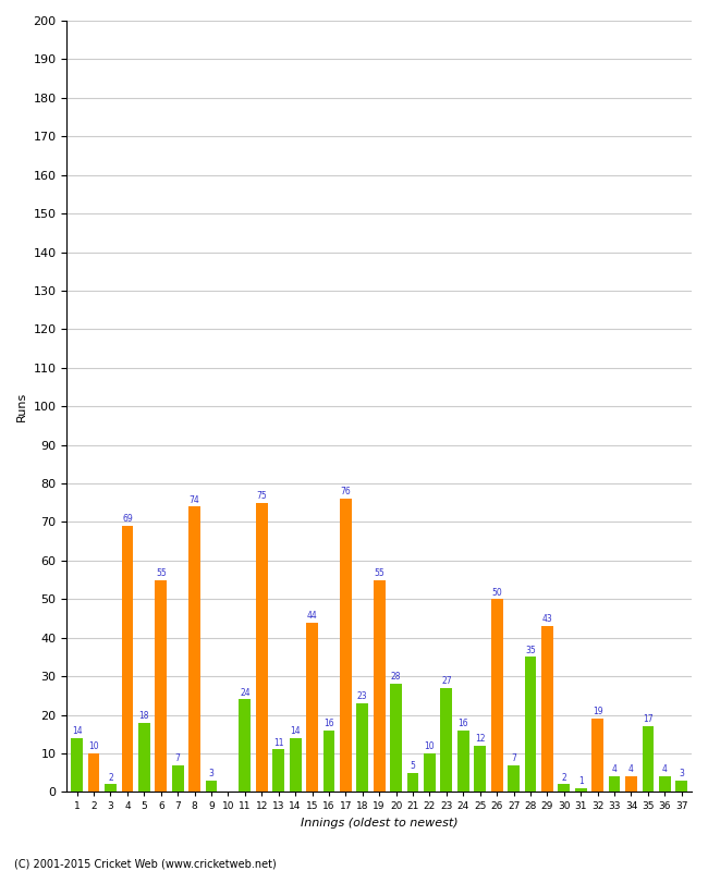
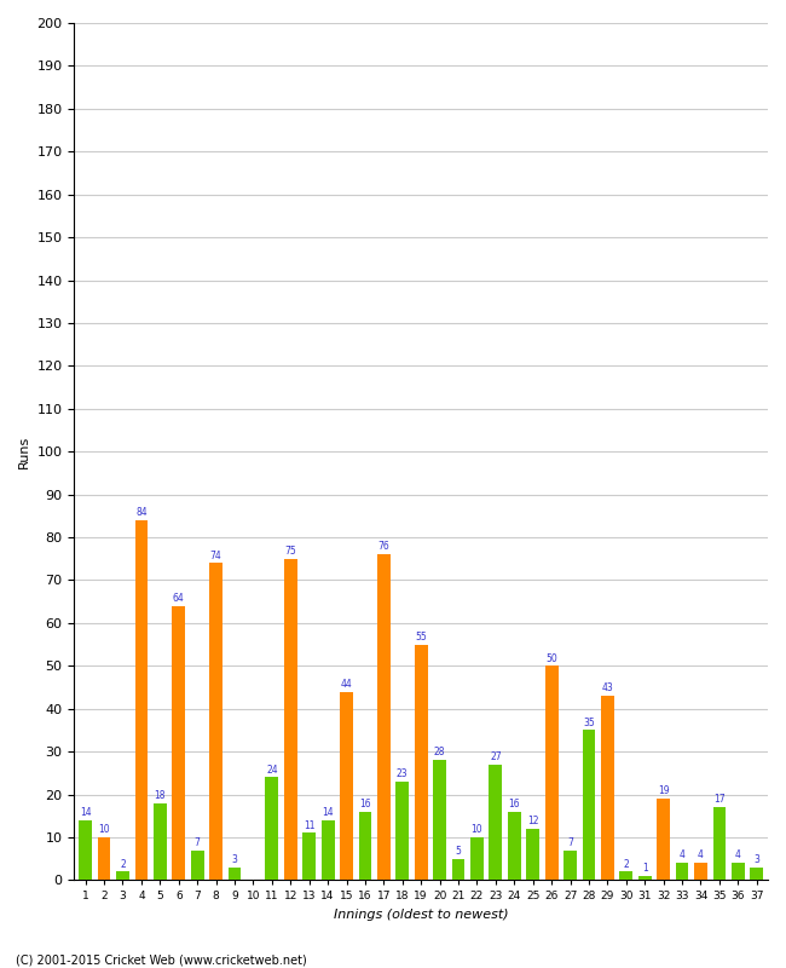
4: 69 -> 84
6: 55 -> 64
